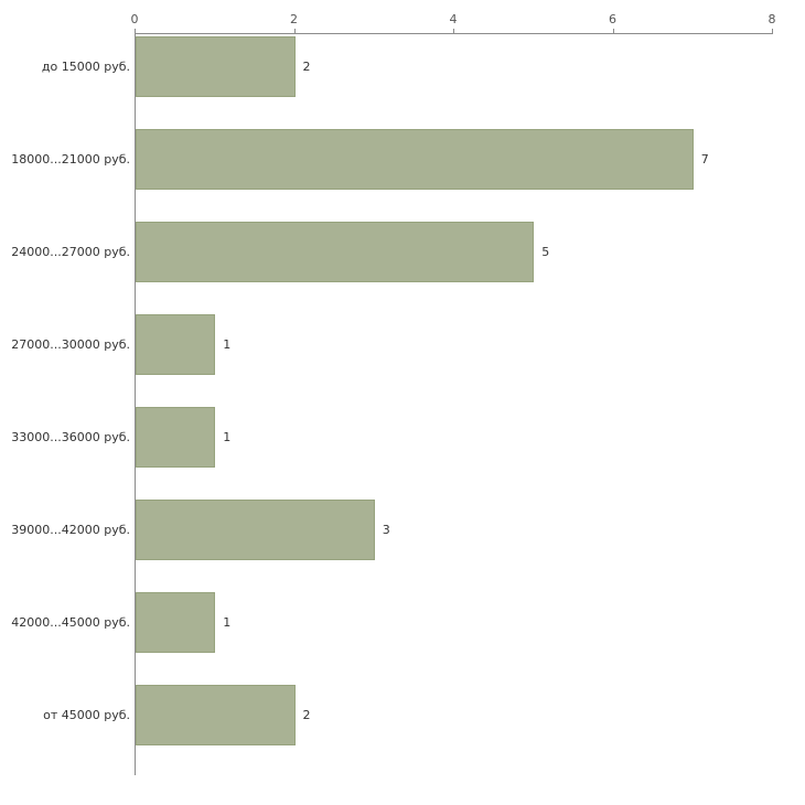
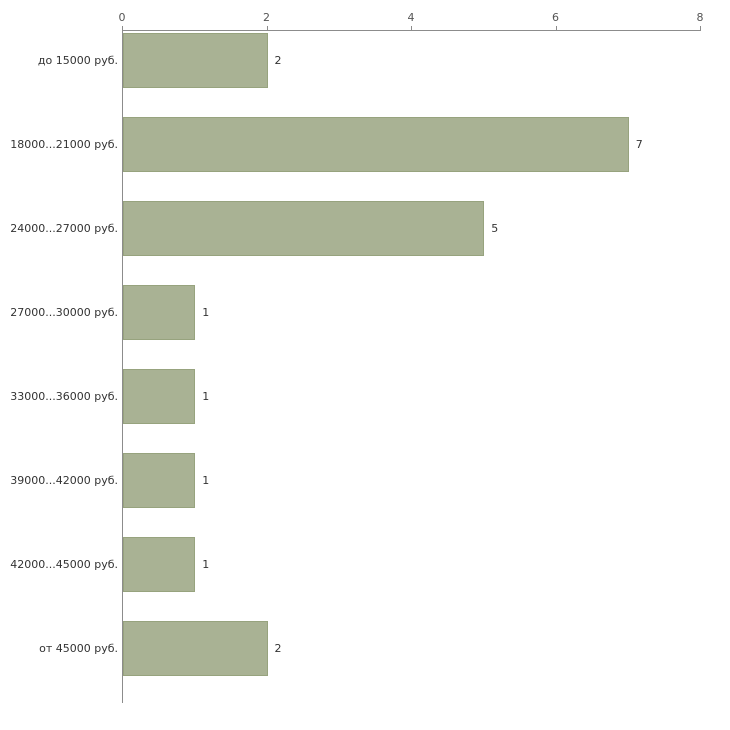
39000...42000 руб.: 3 -> 1
